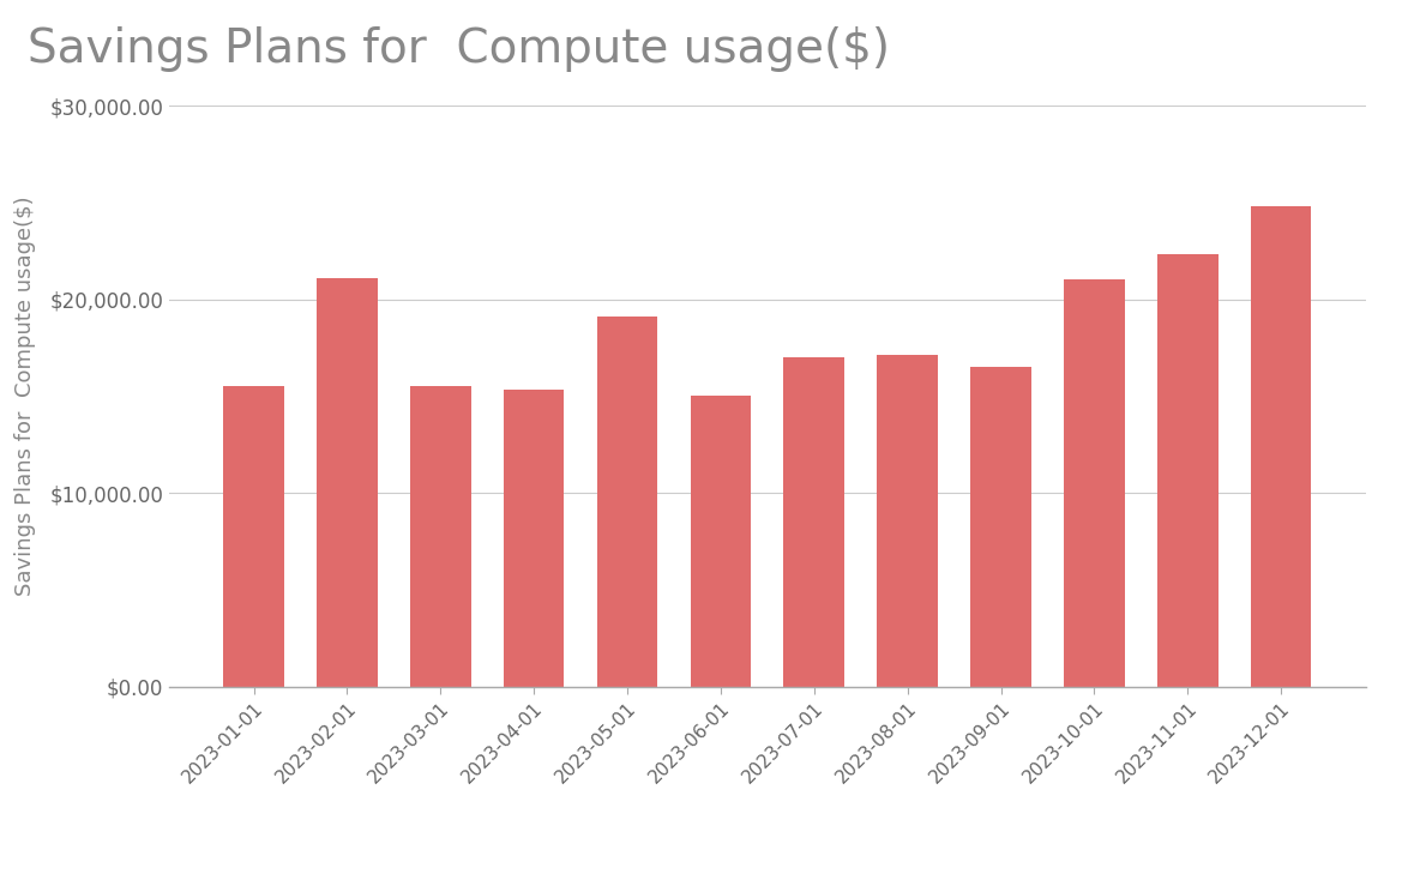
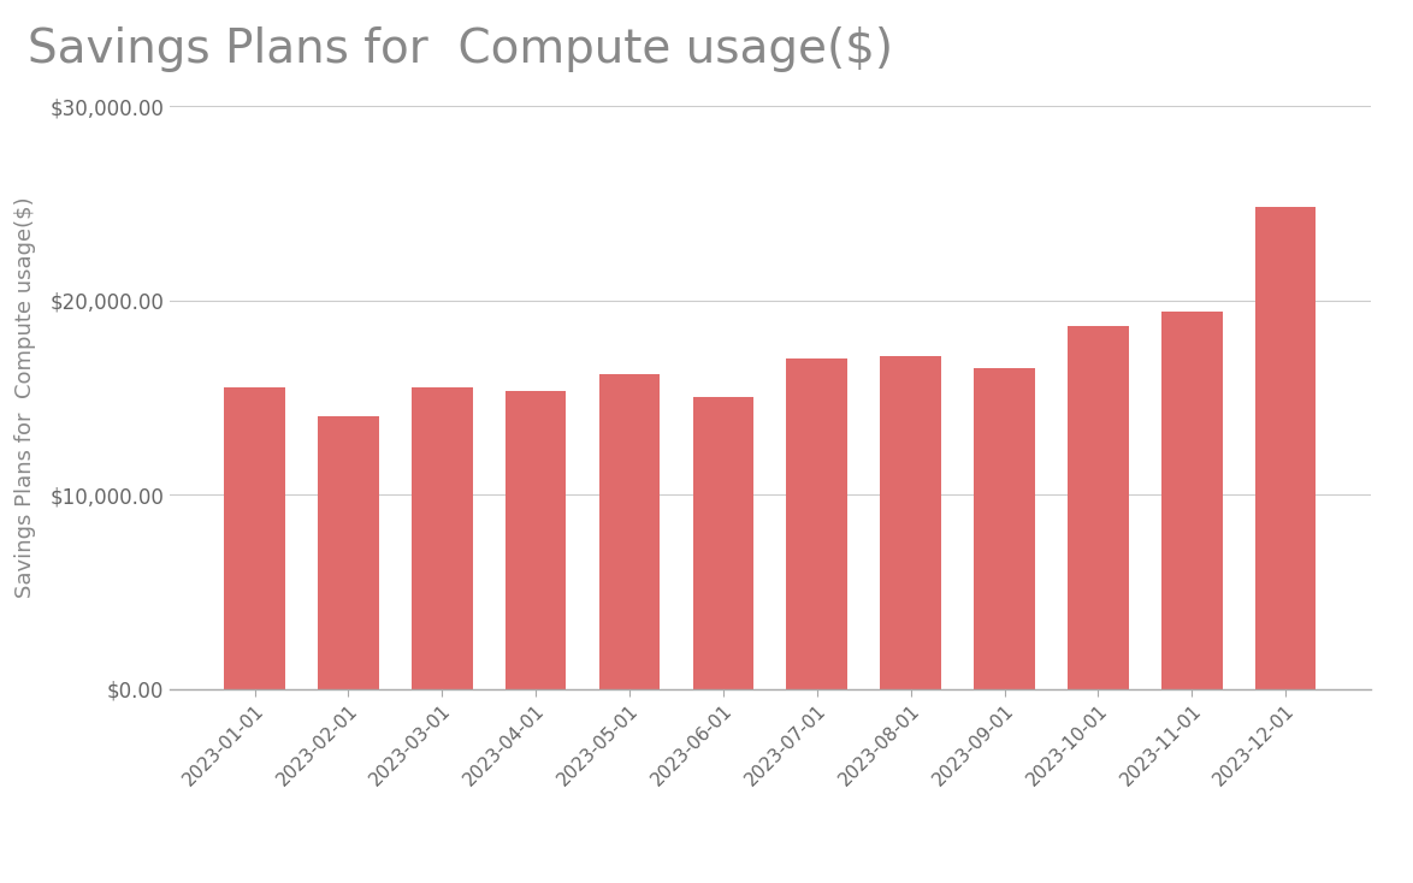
2023-02-01: $21,100 -> $14,000
2023-05-01: $19,100 -> $16,200
2023-10-01: $21,000 -> $18,700
2023-11-01: $22,300 -> $19,400
